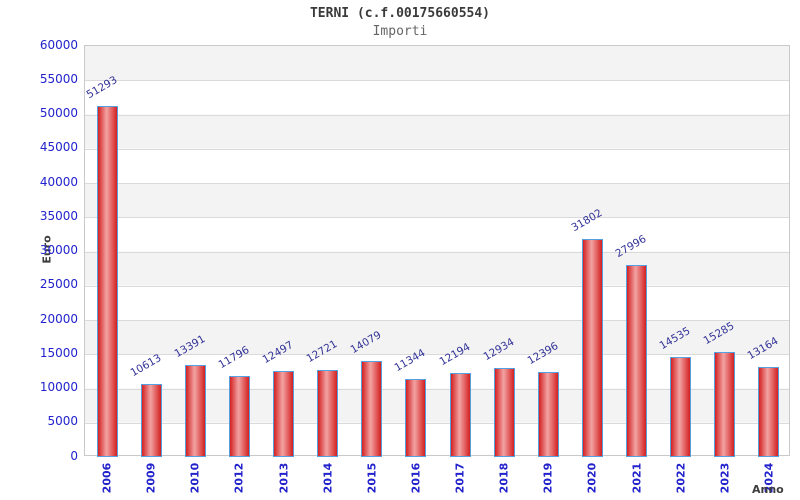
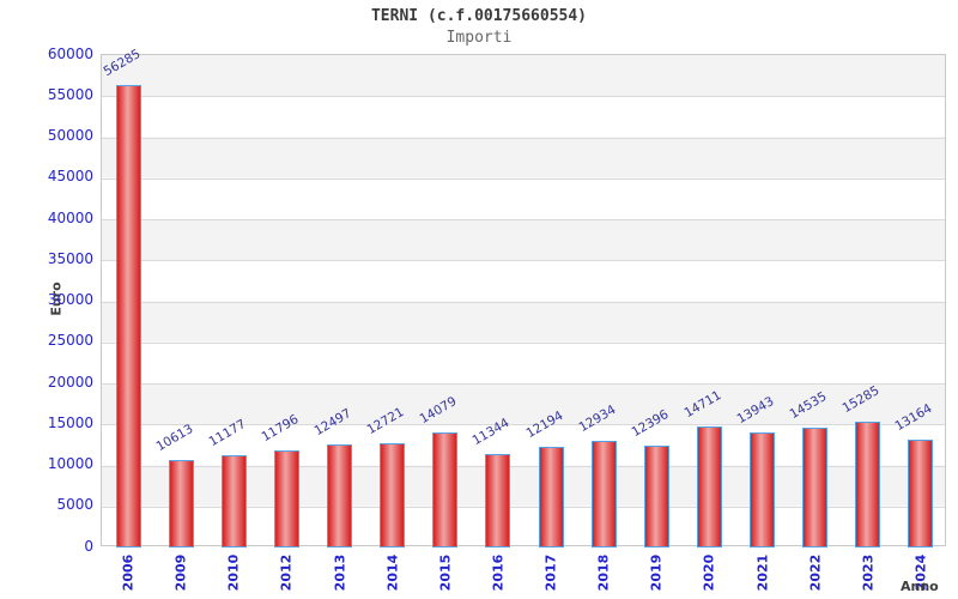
2006: 51293 -> 56285
2010: 13391 -> 11177
2020: 31802 -> 14711
2021: 27996 -> 13943
